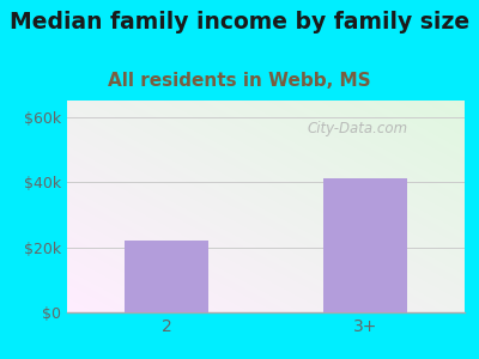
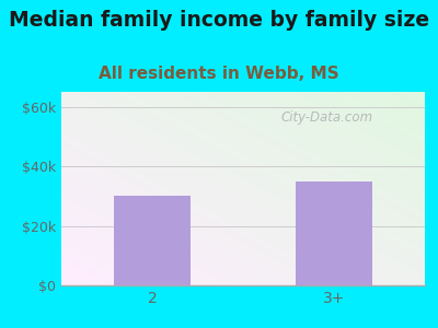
2: $22k -> $30k
3+: $41k -> $35k
